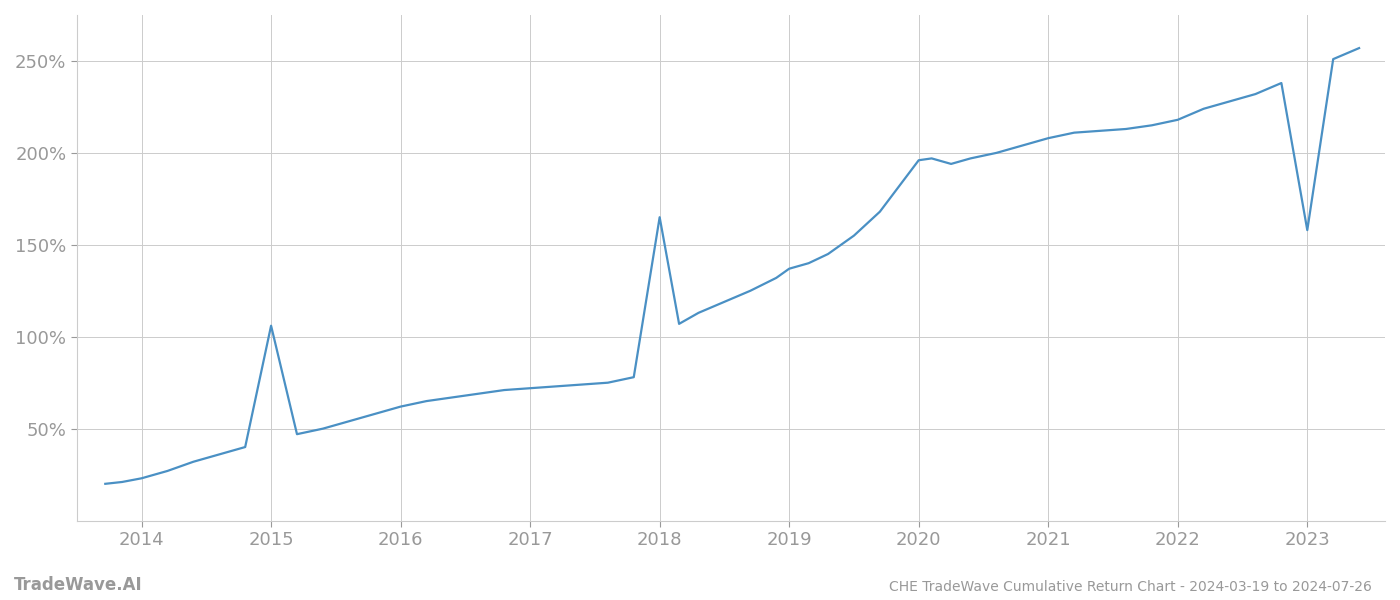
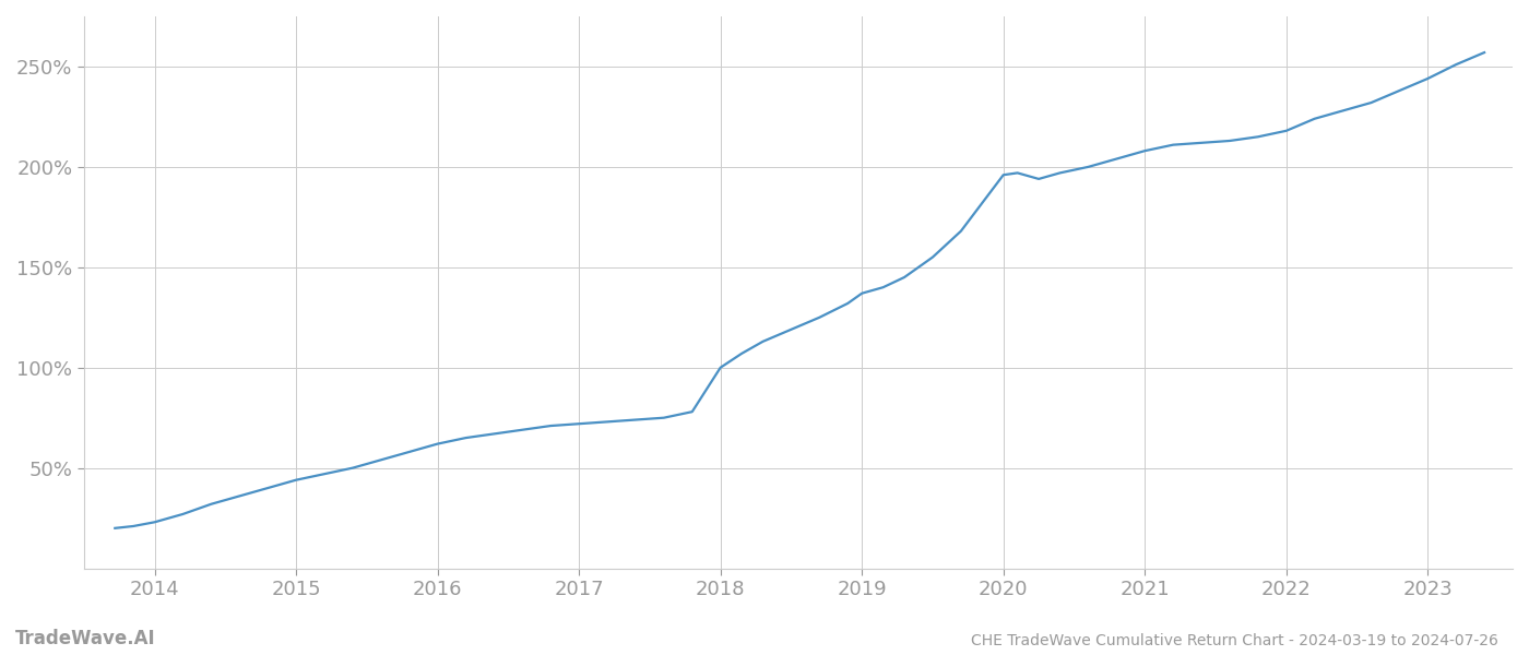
2015: 106% -> 44%
2018: 165% -> 100%
2023: 158% -> 244%
